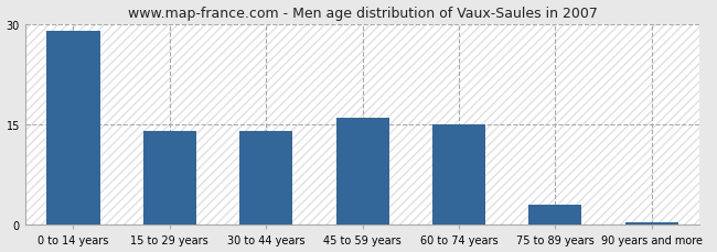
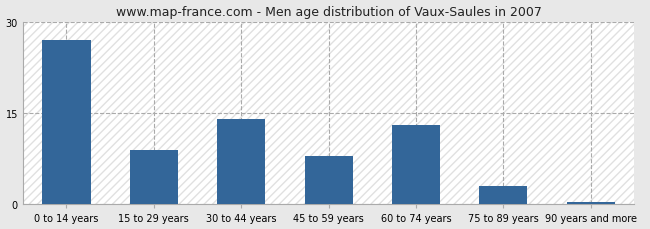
0 to 14 years: 29.0 -> 27.0
15 to 29 years: 14.0 -> 9.0
45 to 59 years: 16.0 -> 8.0
60 to 74 years: 15.0 -> 13.0
